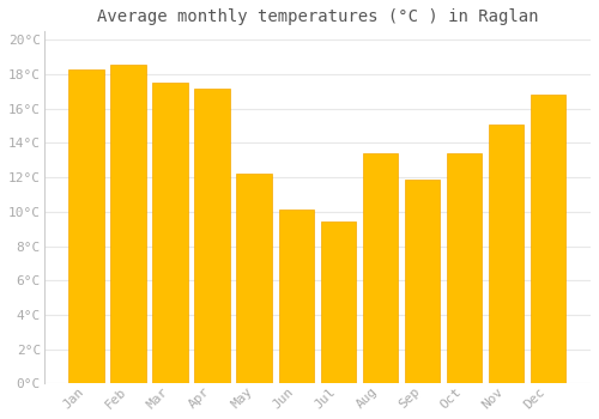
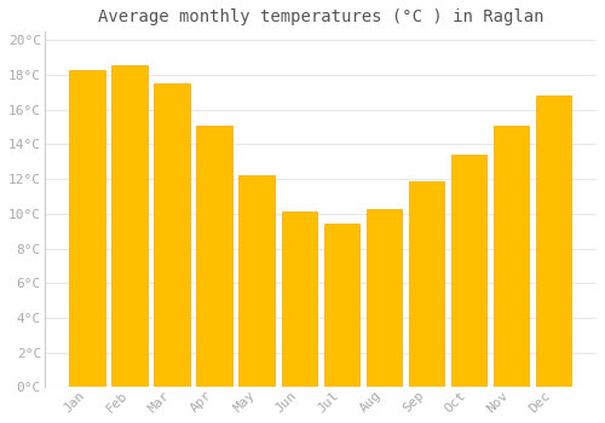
Apr: 17.2°C -> 15.1°C
Aug: 13.4°C -> 10.3°C
